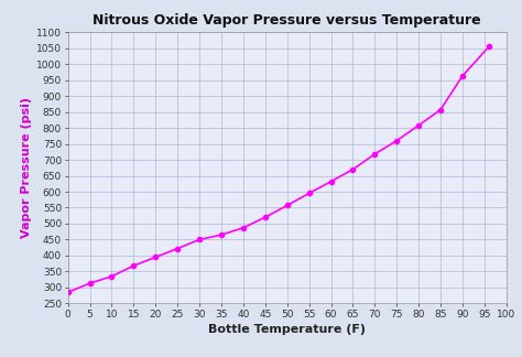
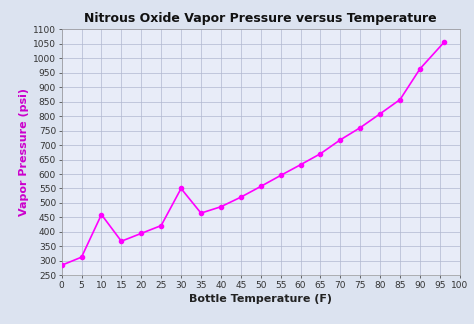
10: 335 -> 460
30: 450 -> 550
